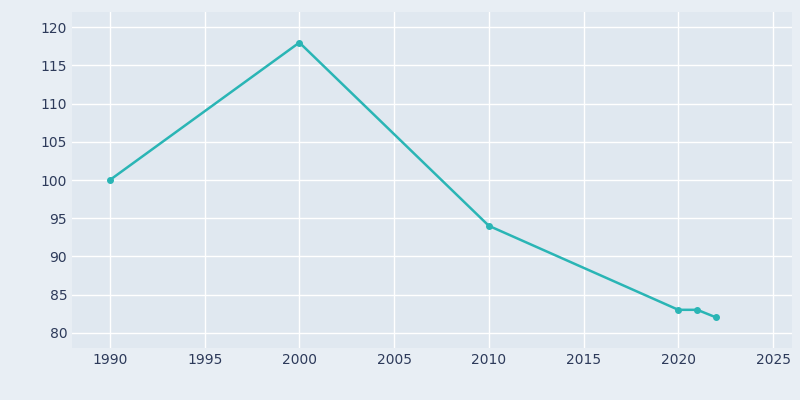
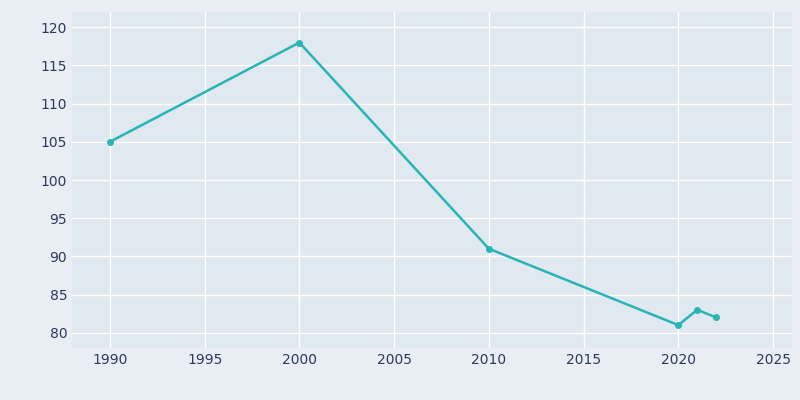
1990: 100 -> 105
2010: 94 -> 91
2020: 83 -> 81
